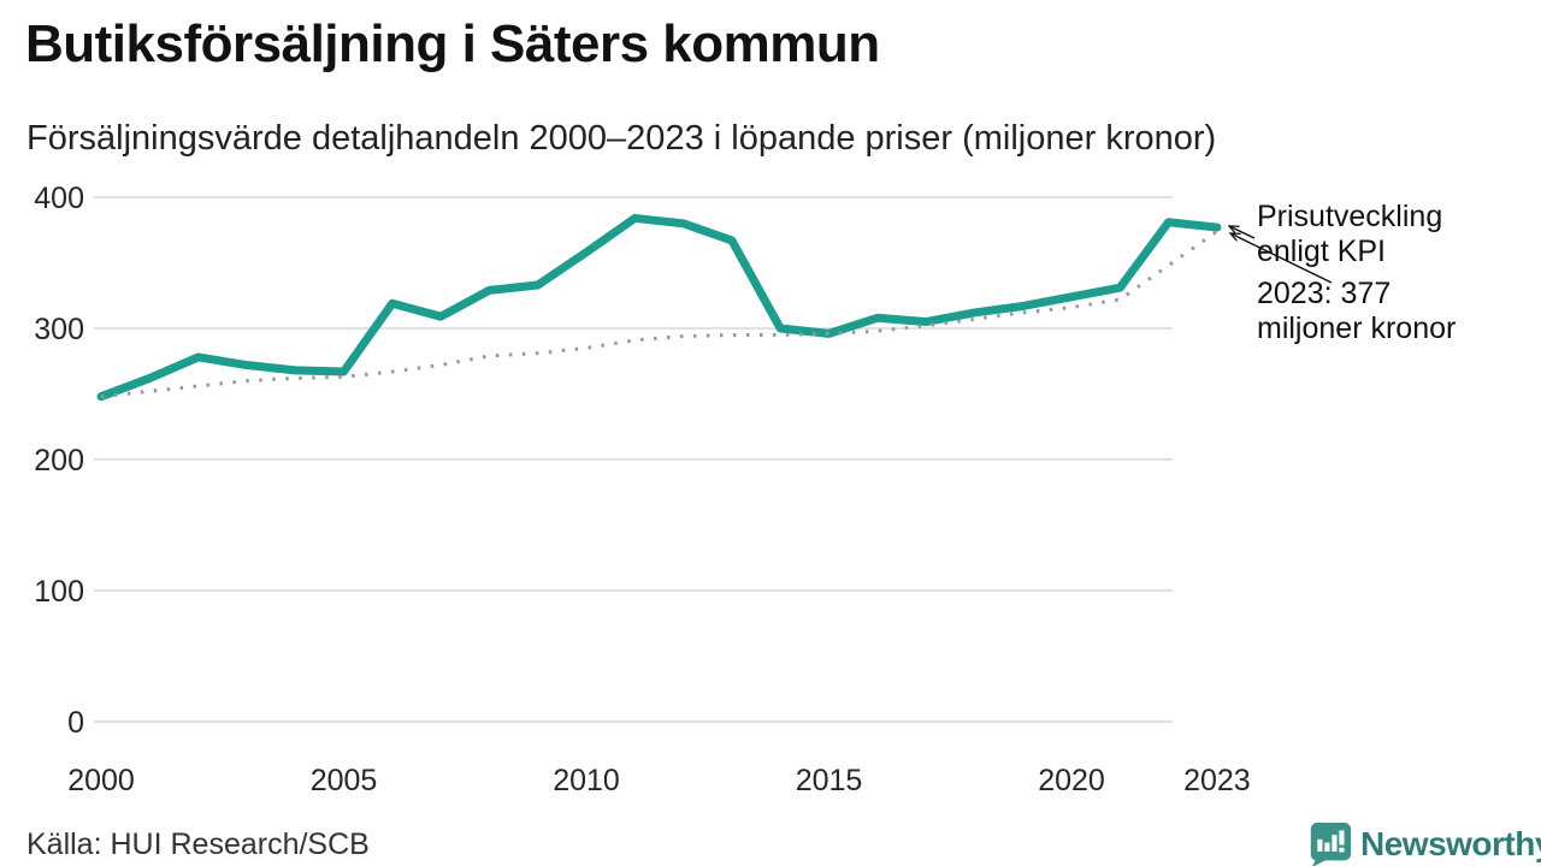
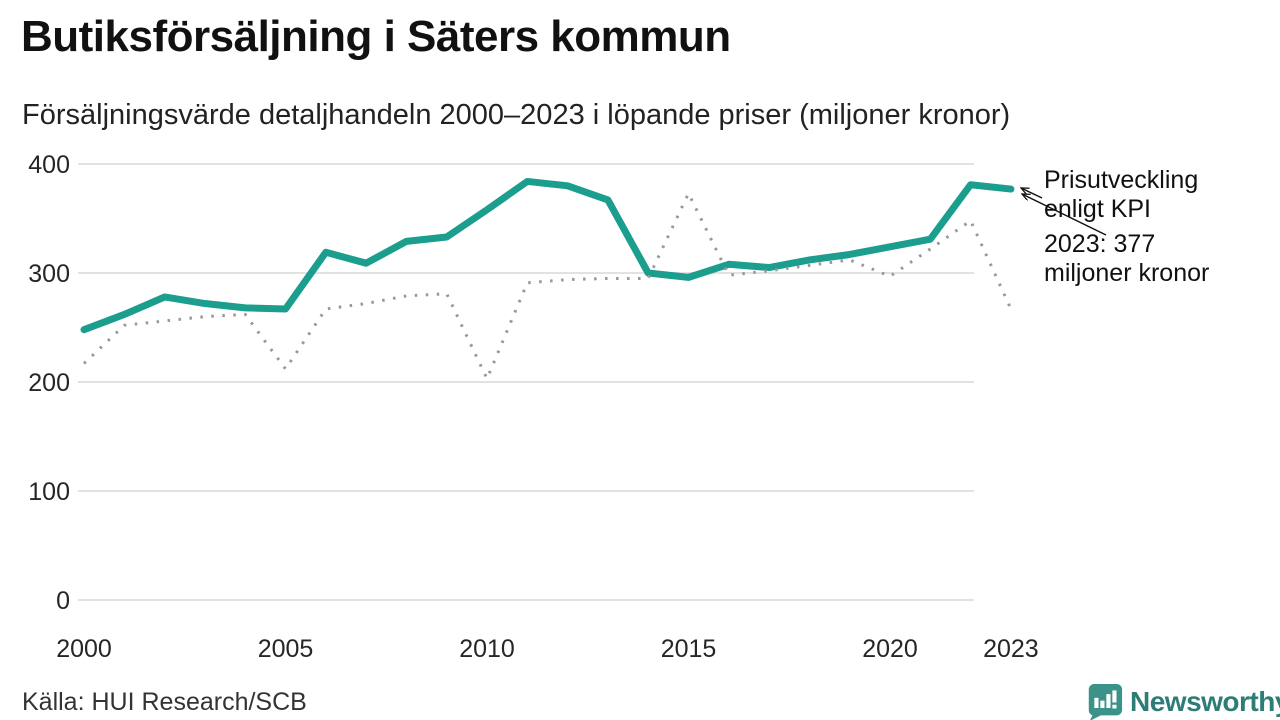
Prisutveckling enligt KPI/2000: 248 -> 217
Prisutveckling enligt KPI/2005: 263 -> 212
Prisutveckling enligt KPI/2010: 285 -> 203
Prisutveckling enligt KPI/2015: 296 -> 373
Prisutveckling enligt KPI/2020: 316 -> 297
Prisutveckling enligt KPI/2023: 374 -> 267
